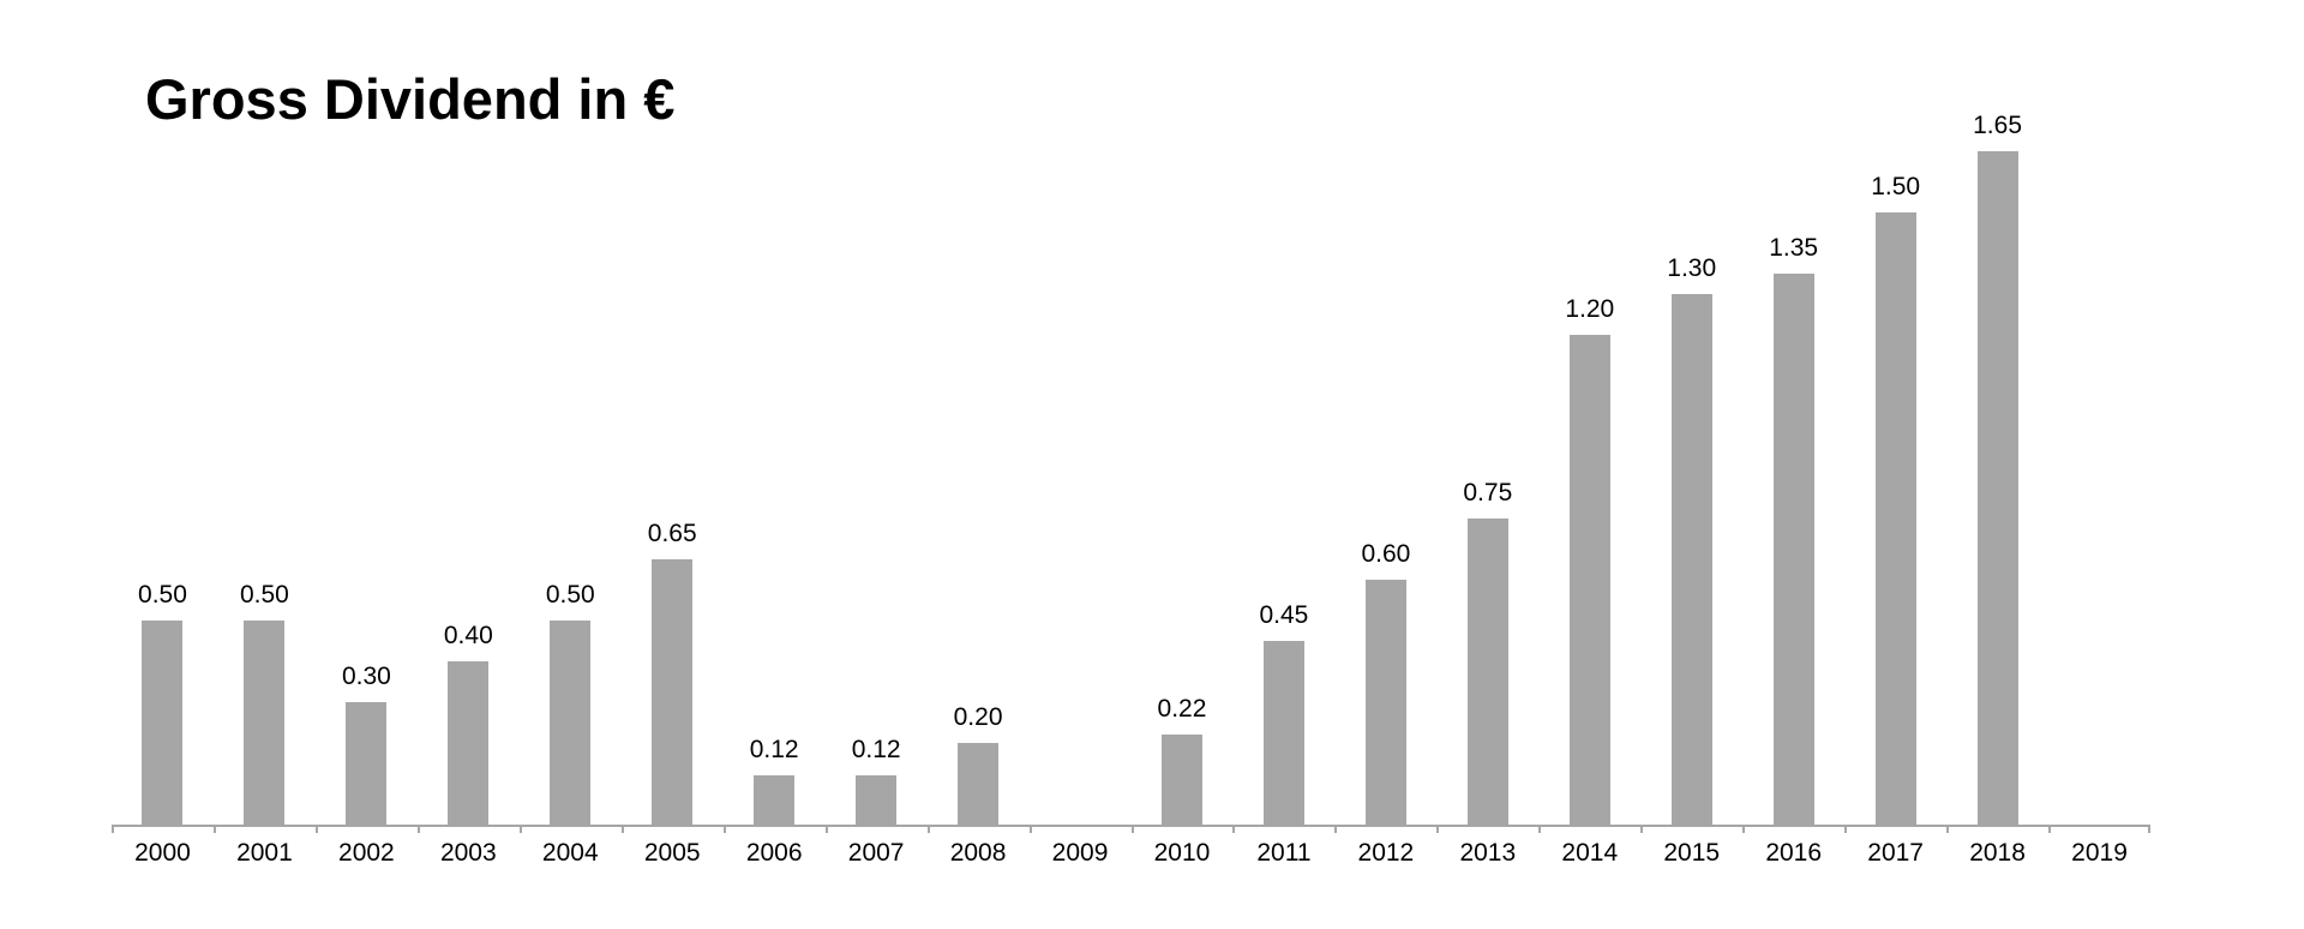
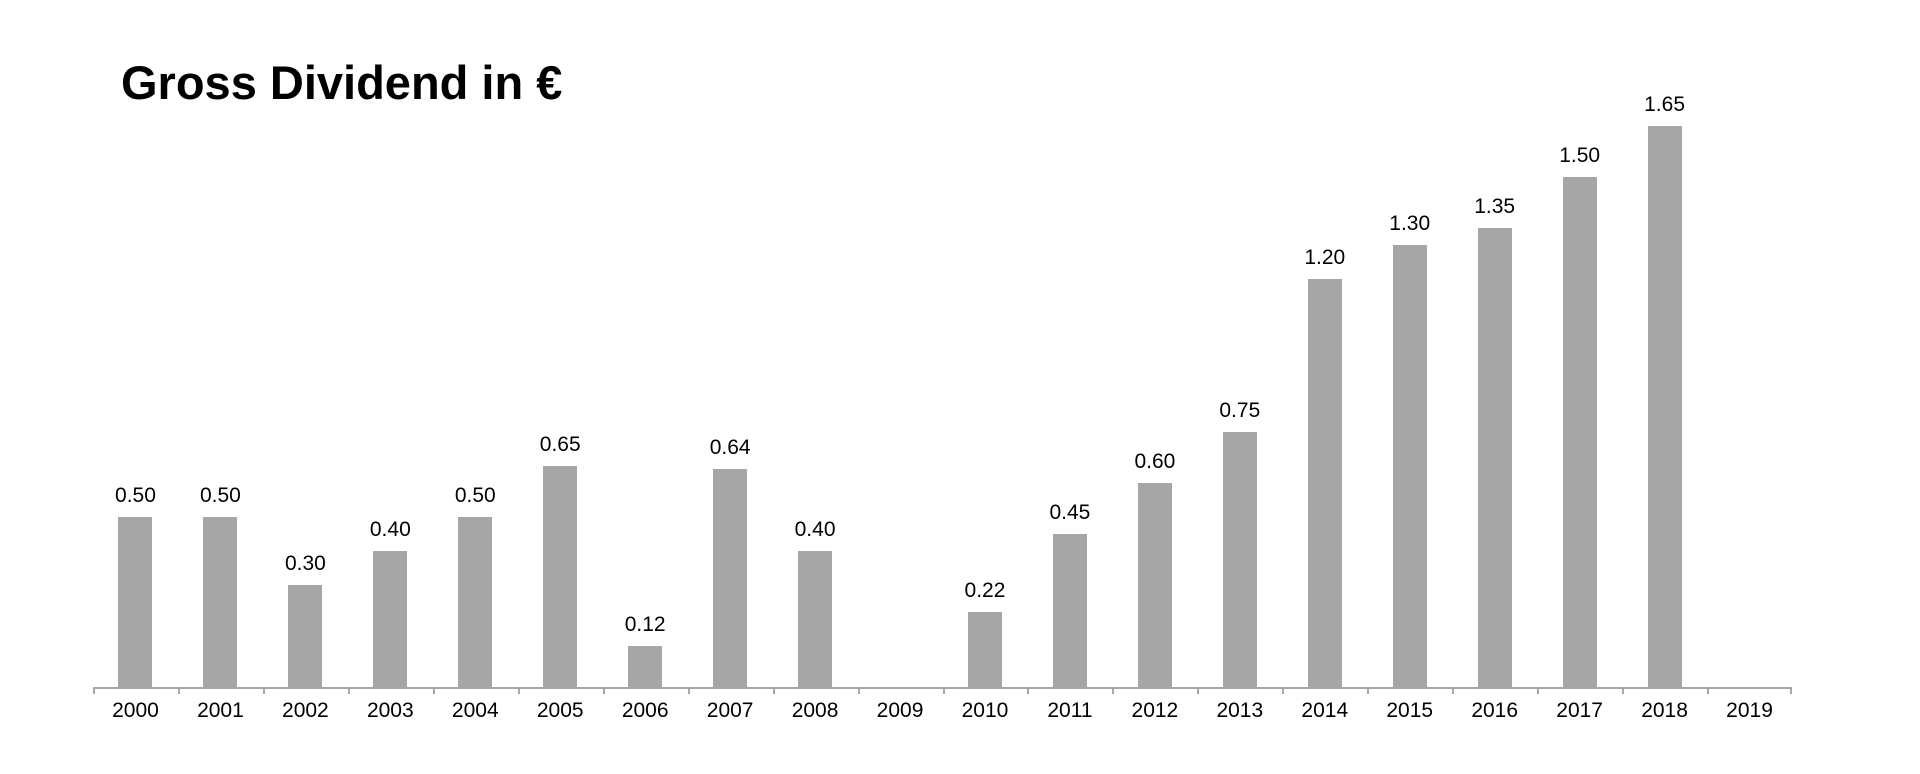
2007: 0.12 -> 0.64
2008: 0.20 -> 0.40
